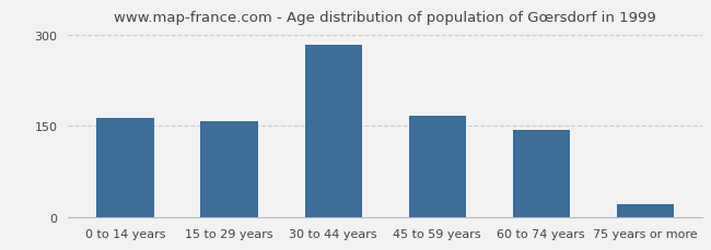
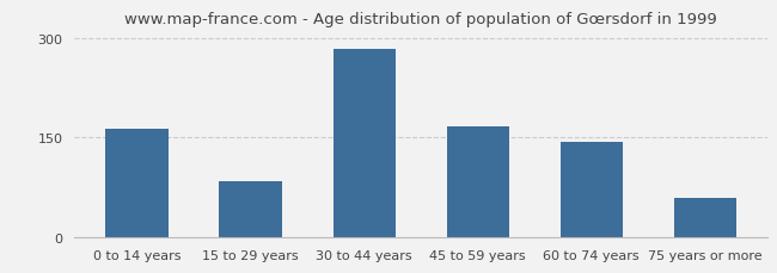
15 to 29 years: 158 -> 84
75 years or more: 22 -> 60
